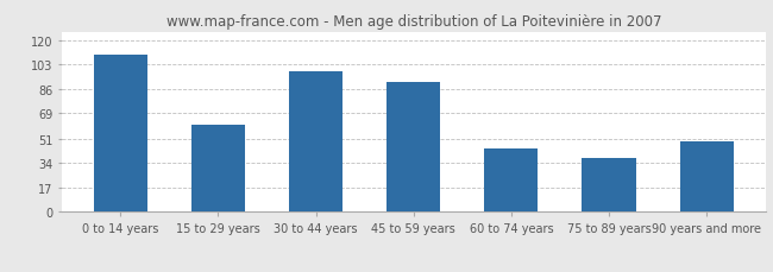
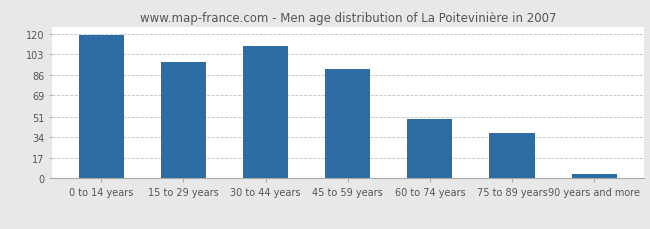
0 to 14 years: 110 -> 119
15 to 29 years: 61 -> 97
30 to 44 years: 98 -> 110
60 to 74 years: 44 -> 49
90 years and more: 49 -> 4
